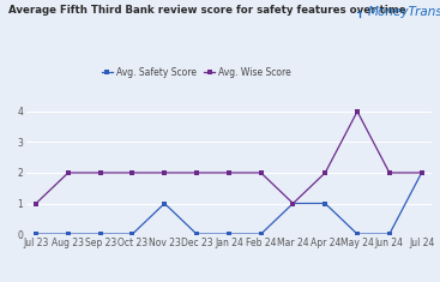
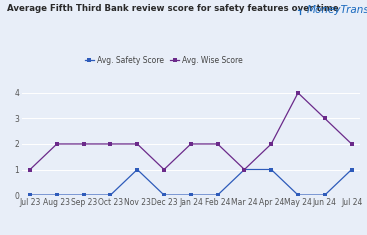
Avg. Wise Score/Dec 23: 2 -> 1
Avg. Wise Score/Jun 24: 2 -> 3
Avg. Safety Score/Jul 24: 2 -> 1
